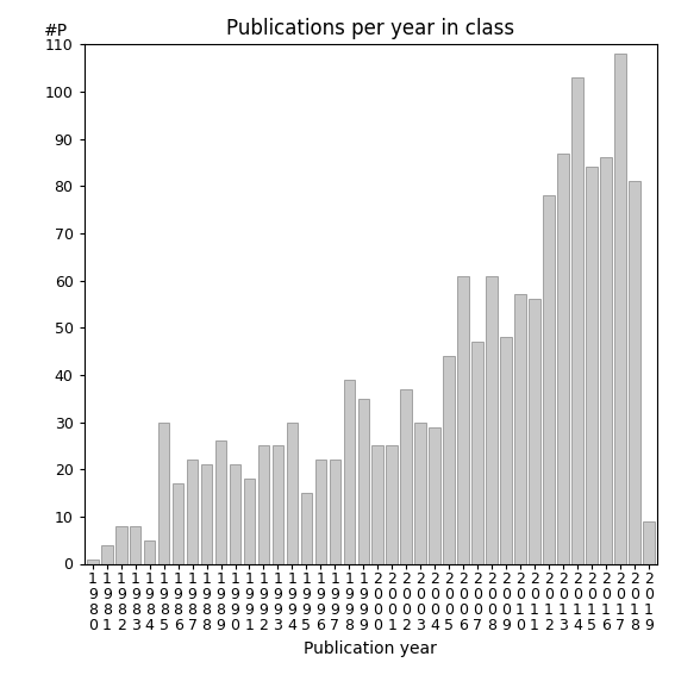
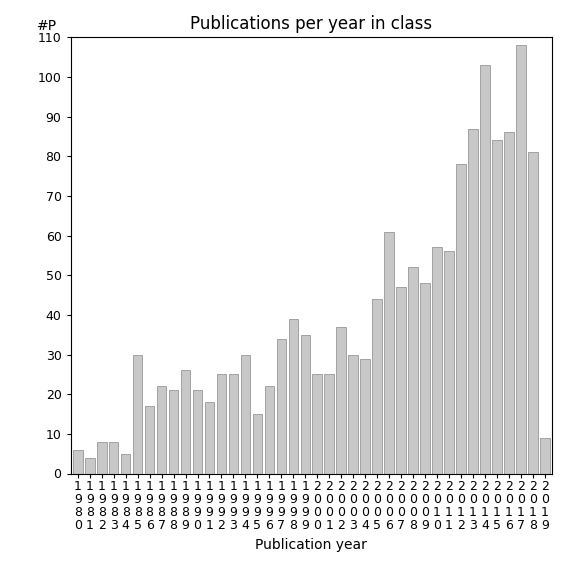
1 9 8 0: 1 -> 6
1 9 9 7: 22 -> 34
2 0 0 8: 61 -> 52
